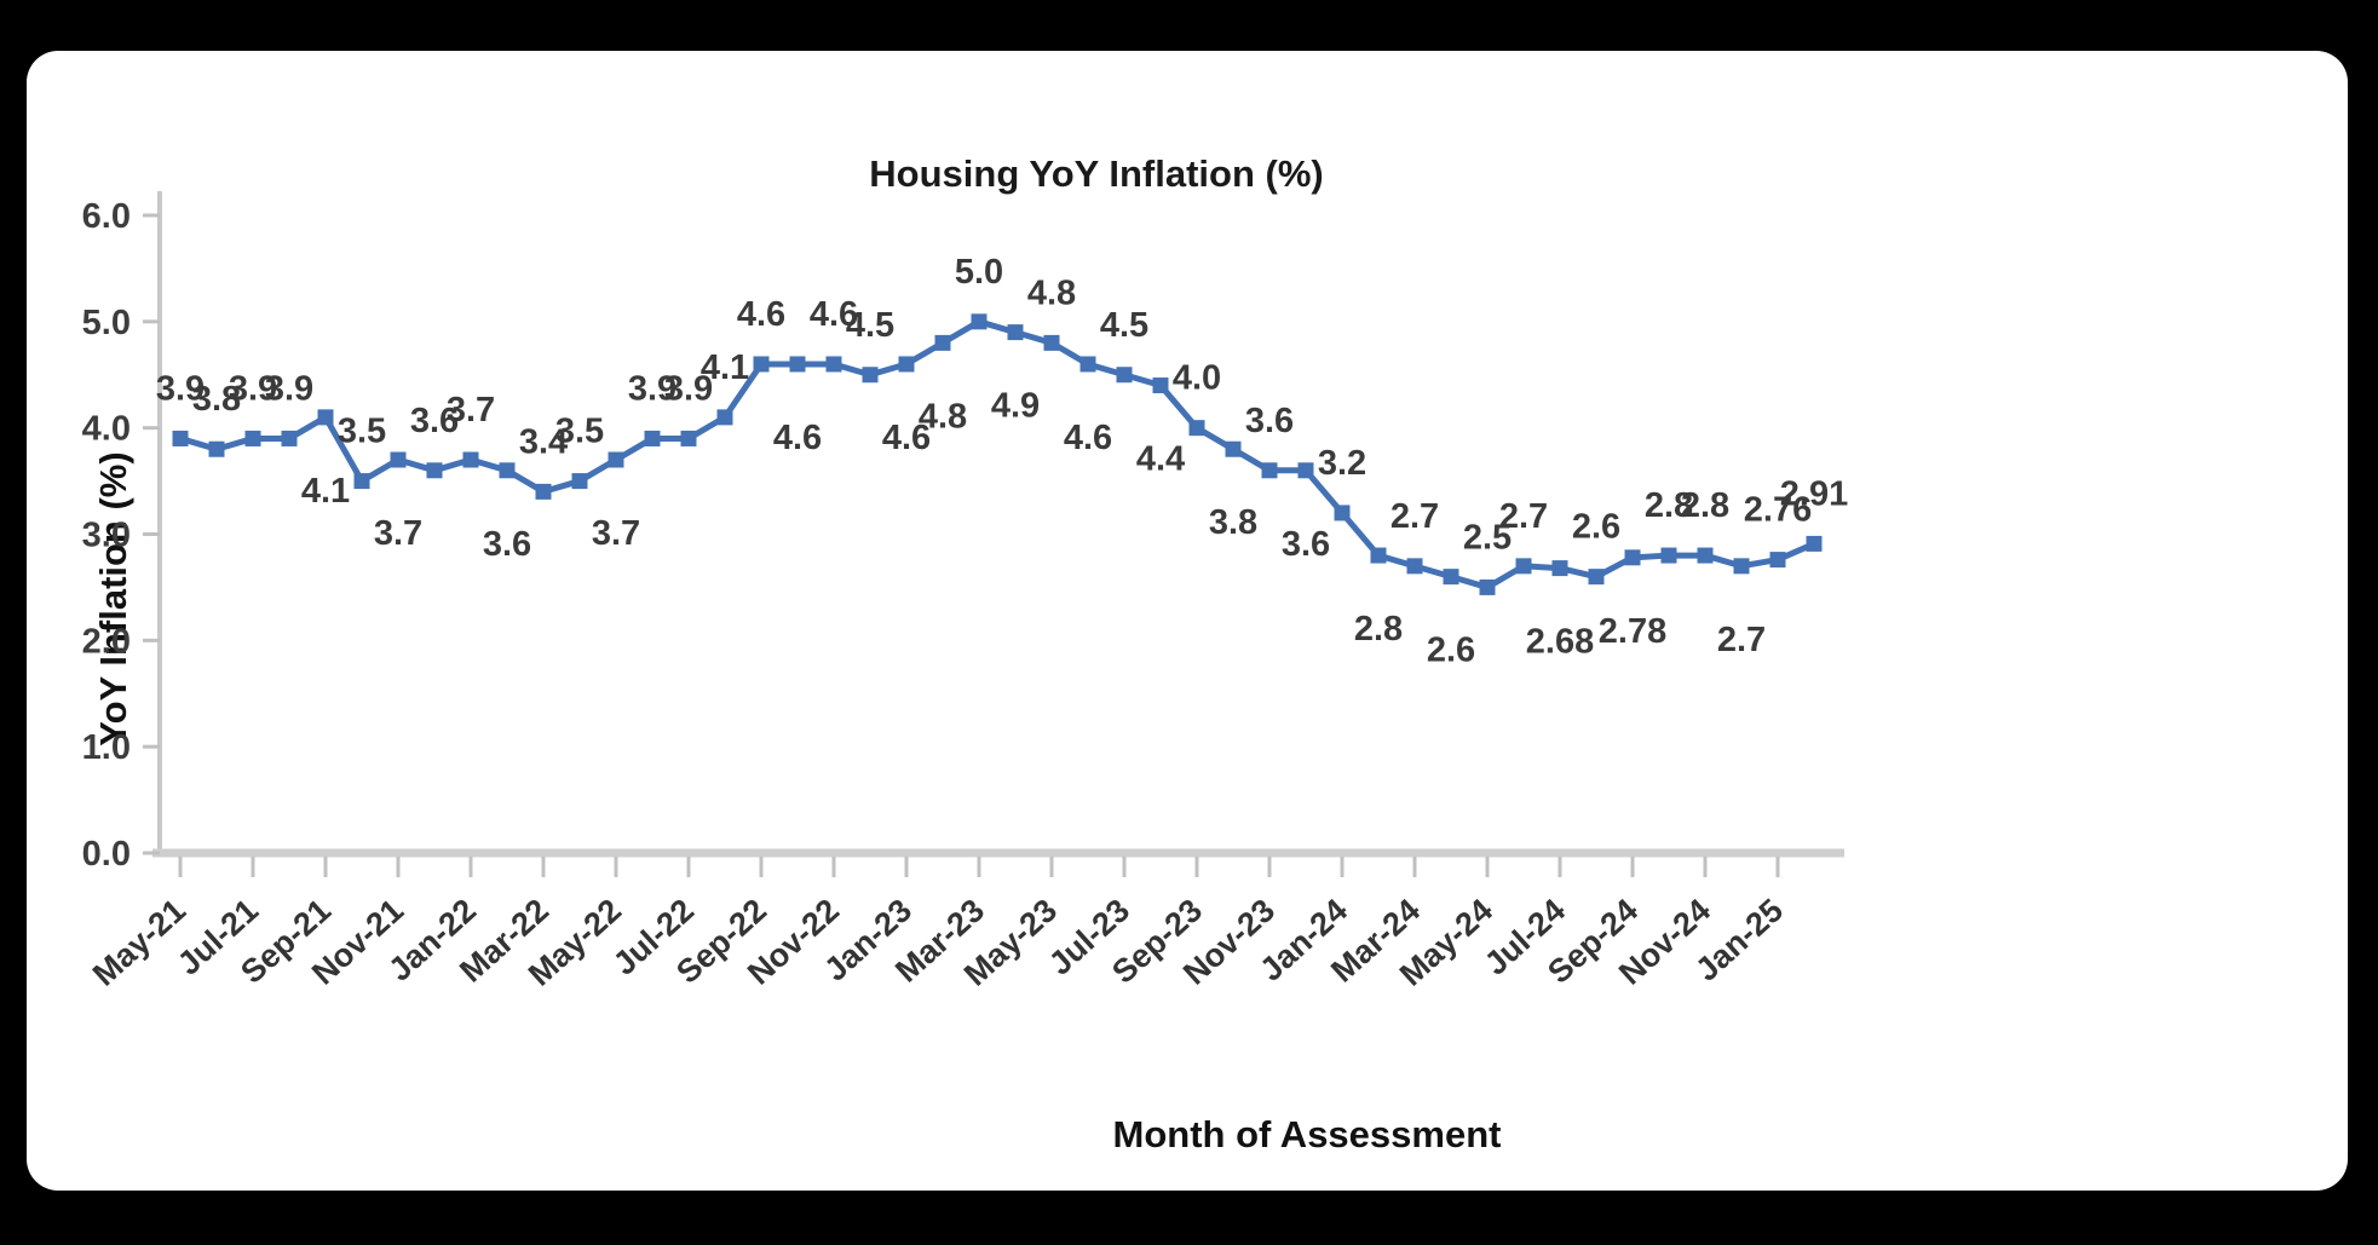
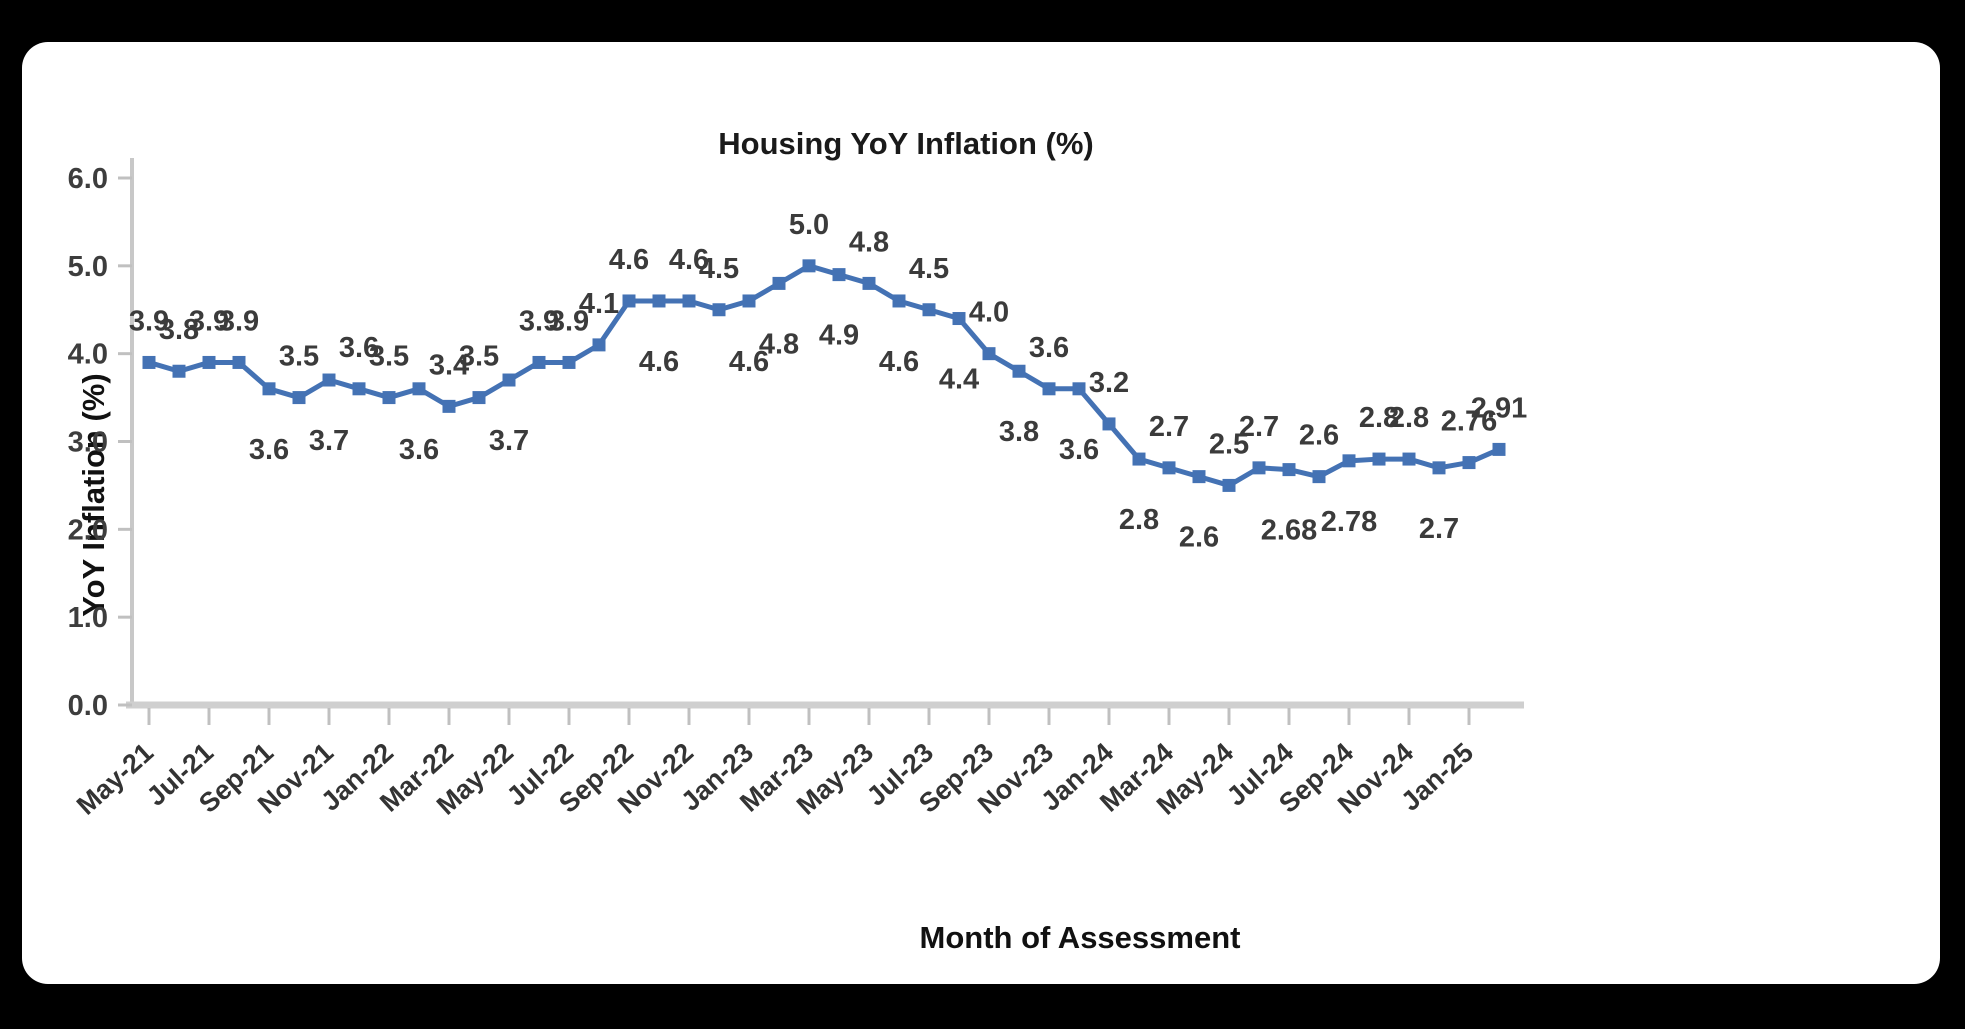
Sep-21: 4.1 -> 3.6
Jan-22: 3.7 -> 3.5
